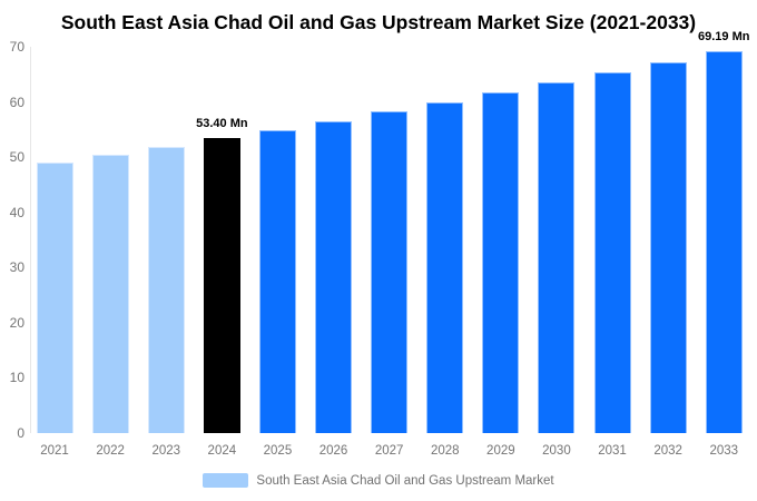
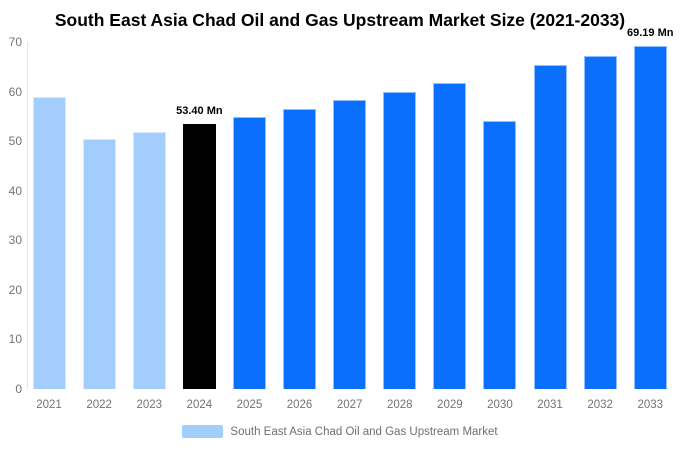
2021: 49 -> 59
2030: 63 -> 54
